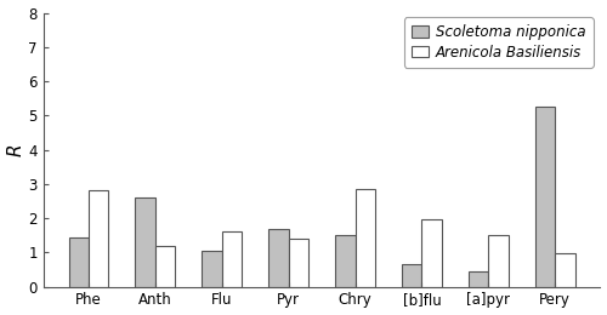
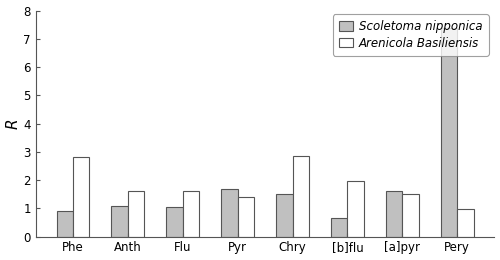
Scoletoma nipponica/Phe: 1.45 -> 0.90
Scoletoma nipponica/Anth: 2.60 -> 1.10
Arenicola Basiliensis/Anth: 1.20 -> 1.60
Scoletoma nipponica/[a]pyr: 0.45 -> 1.60
Scoletoma nipponica/Pery: 5.25 -> 7.40
